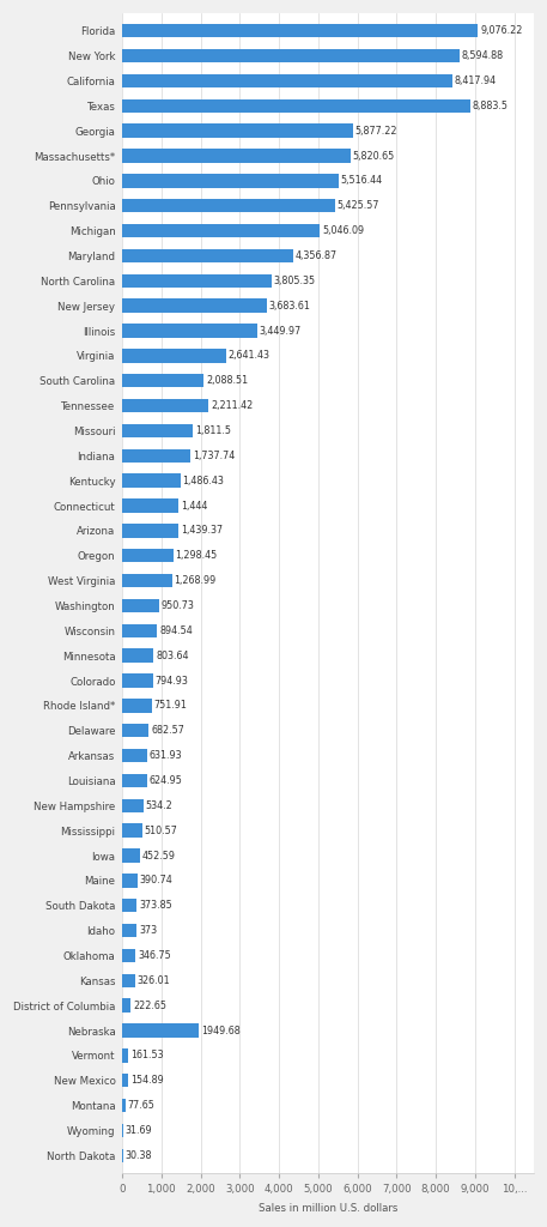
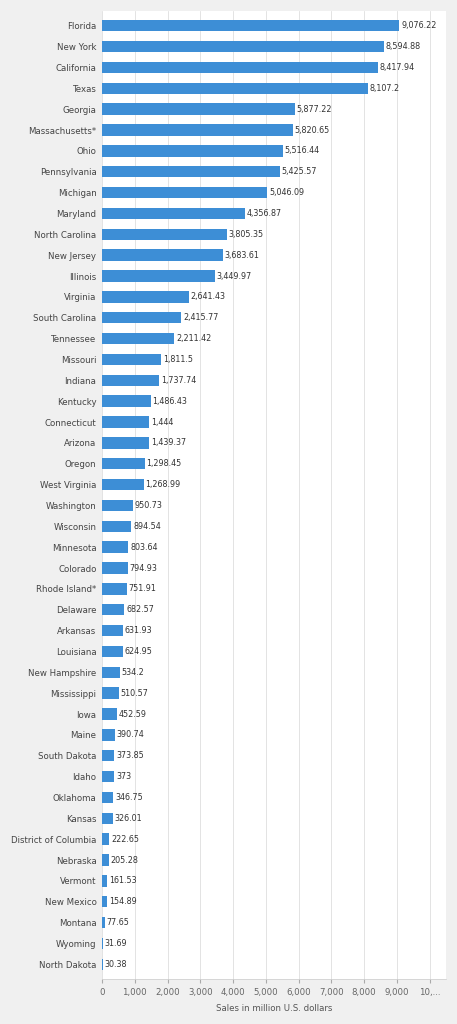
Texas: 8,883.5 -> 8,107.2
South Carolina: 2,088.51 -> 2,415.77
Nebraska: 1949.68 -> 205.28
